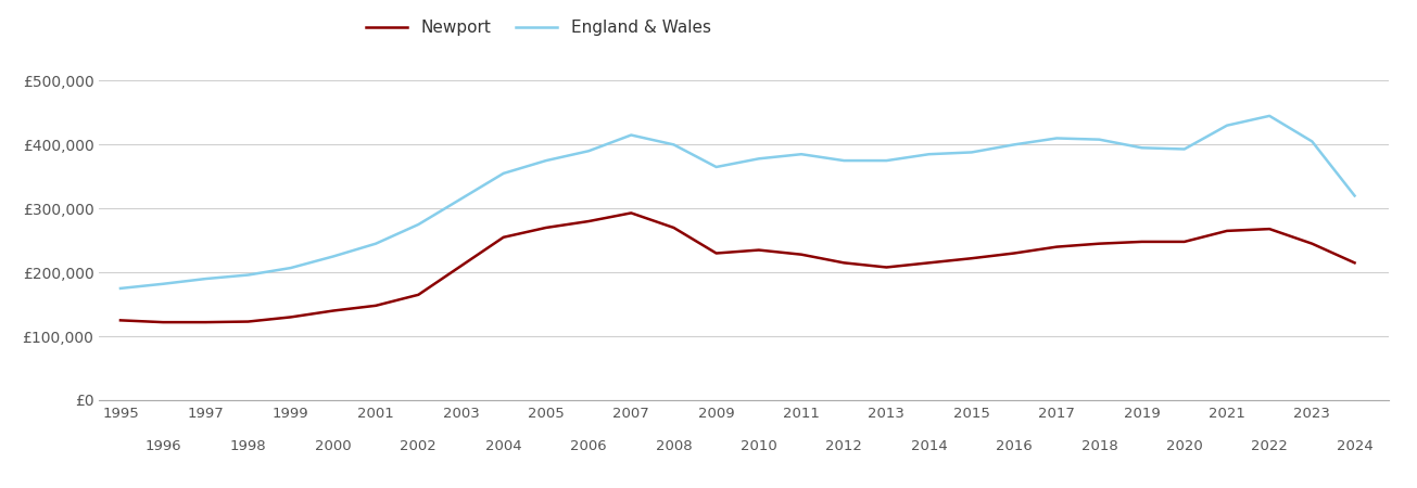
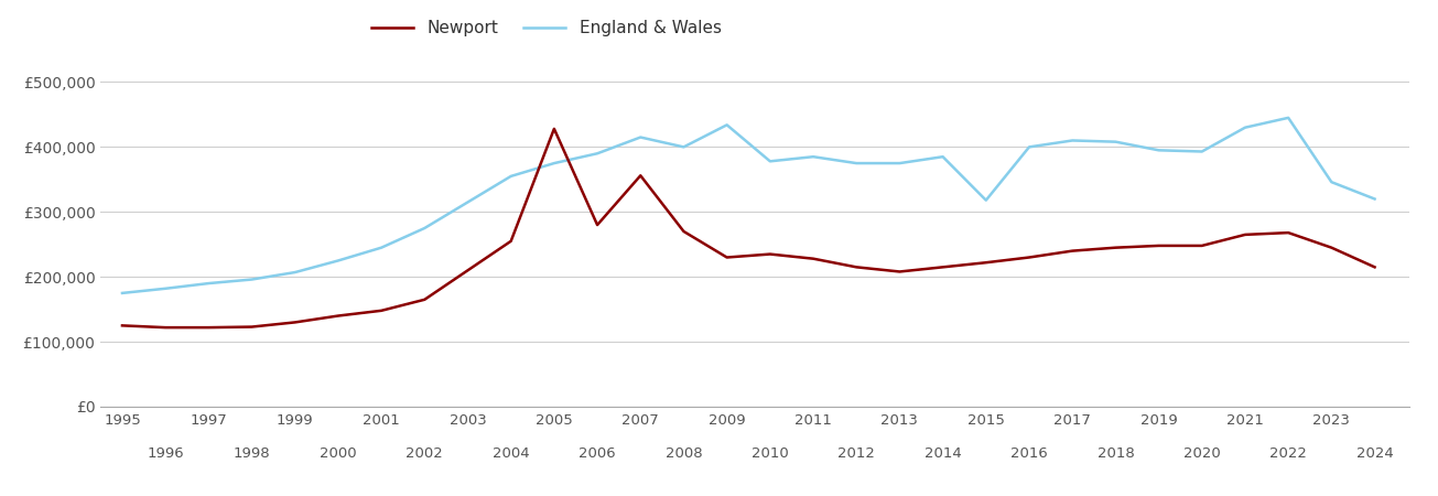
Newport/2005: £270,000 -> £428,000
Newport/2007: £293,000 -> £356,000
England & Wales/2009: £365,000 -> £434,000
England & Wales/2015: £388,000 -> £318,000
England & Wales/2023: £405,000 -> £346,000
